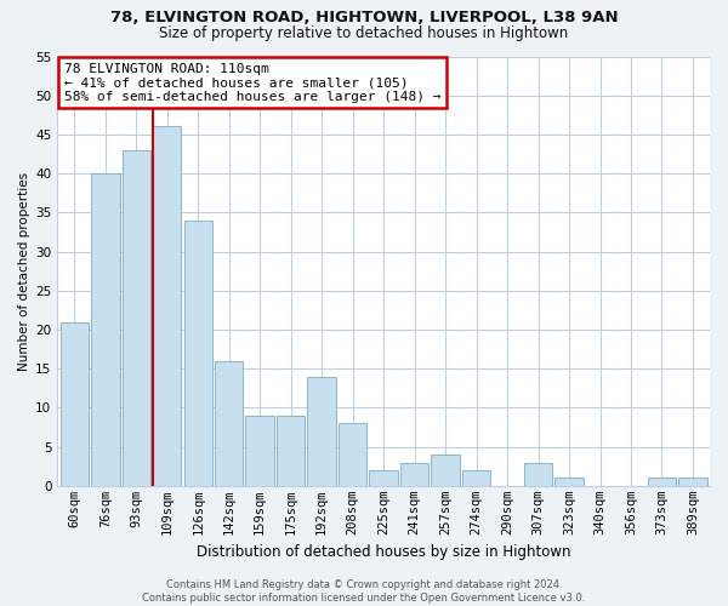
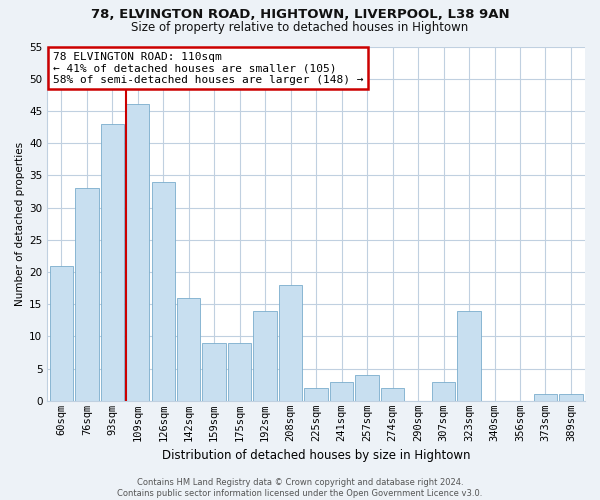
76sqm: 40 -> 33
208sqm: 8 -> 18
323sqm: 1 -> 14
